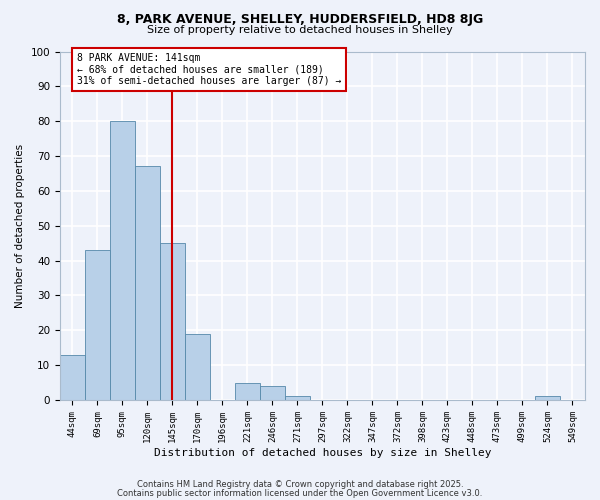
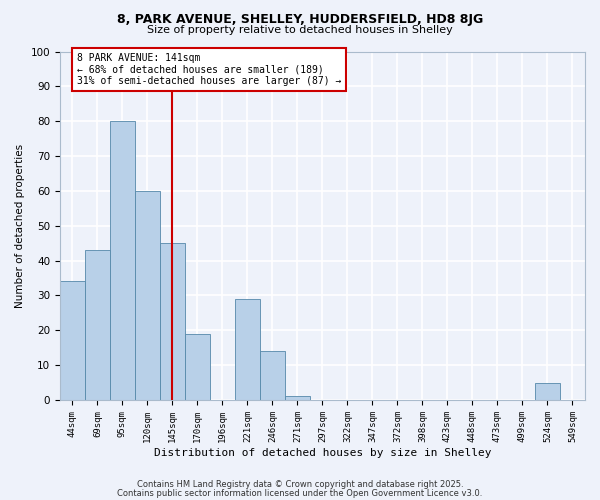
44sqm: 13 -> 34
120sqm: 67 -> 60
221sqm: 5 -> 29
246sqm: 4 -> 14
524sqm: 1 -> 5
